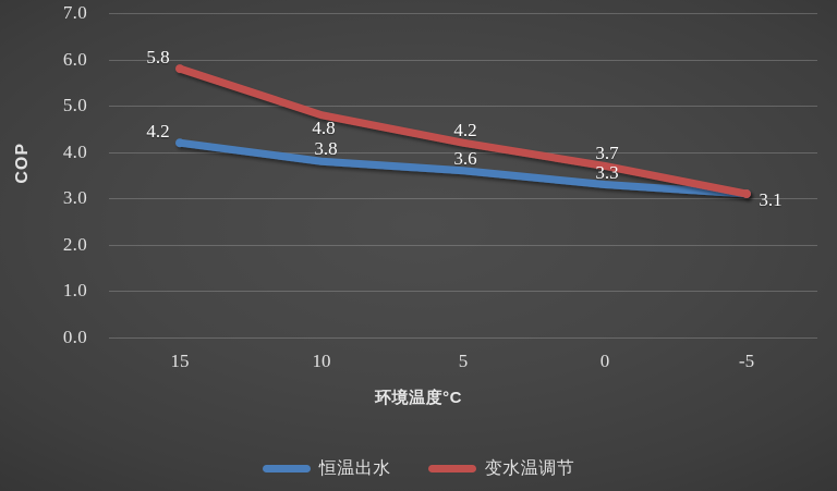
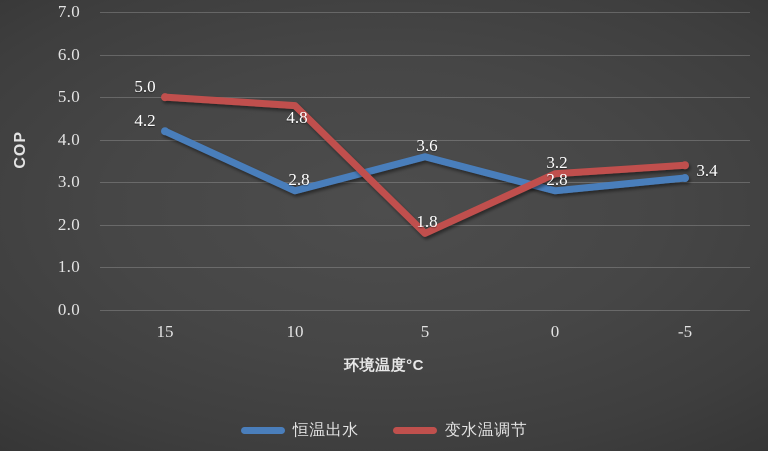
变水温调节/15: 5.8 -> 5.0
恒温出水/10: 3.8 -> 2.8
变水温调节/5: 4.2 -> 1.8
恒温出水/0: 3.3 -> 2.8
变水温调节/0: 3.7 -> 3.2
变水温调节/-5: 3.1 -> 3.4
